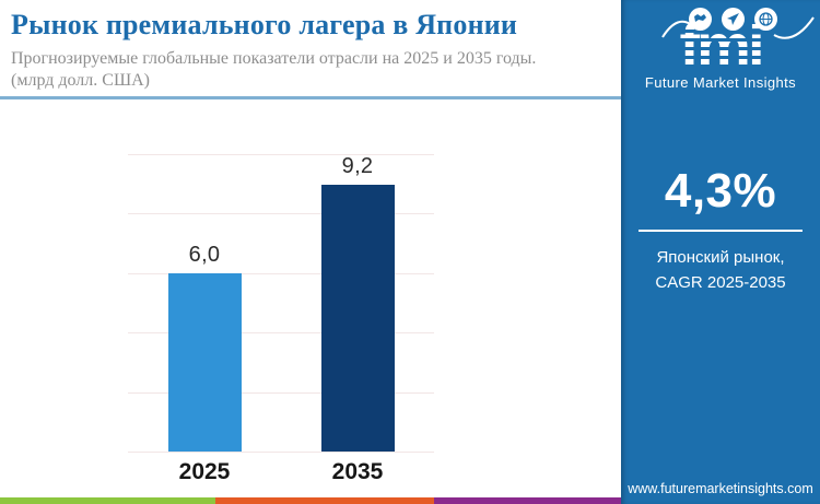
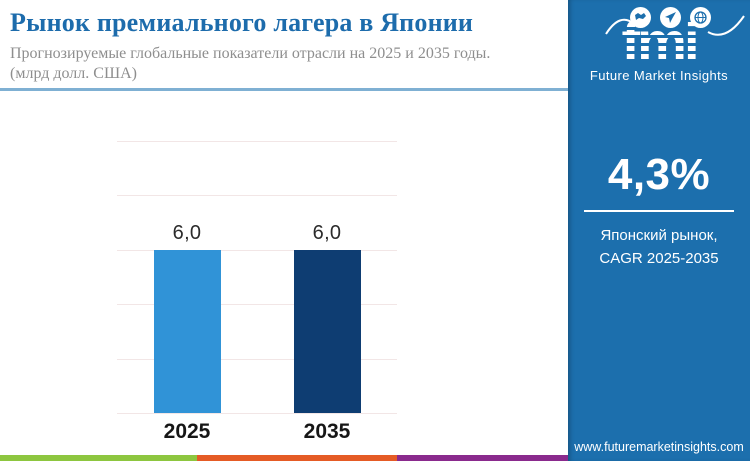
2035: 9,2 -> 6,0
